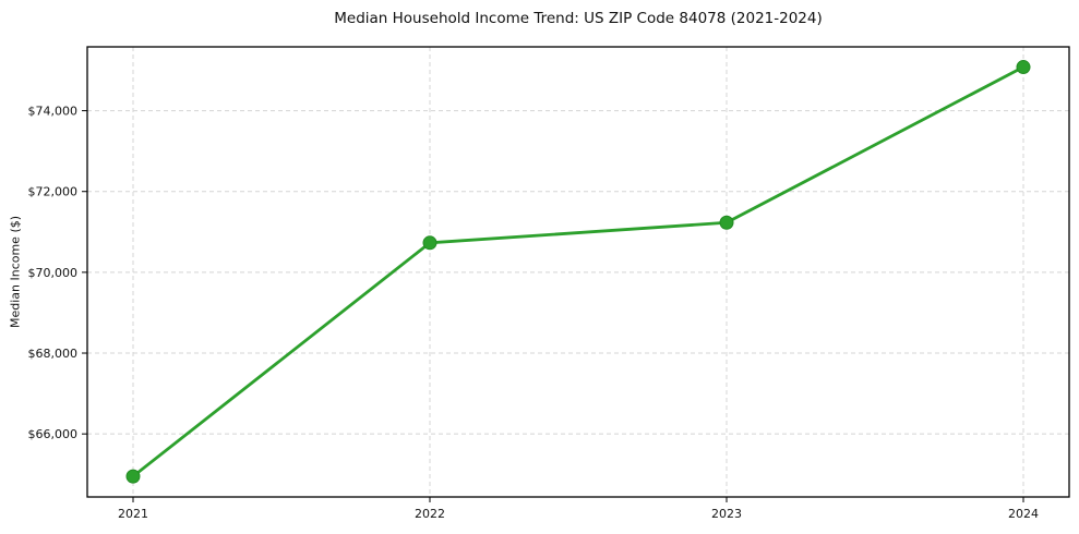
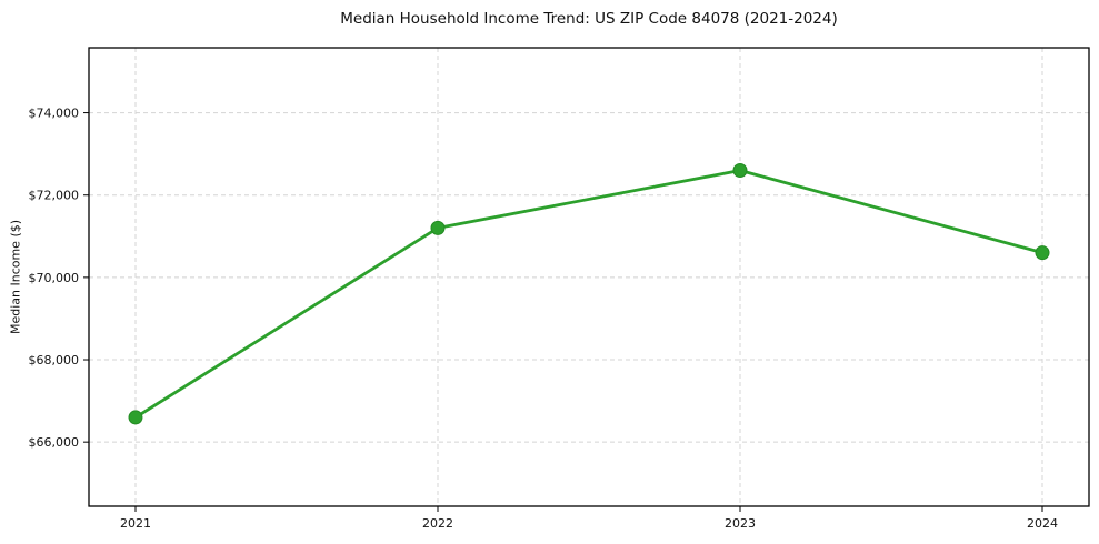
2021: $65000 -> $66600
2022: $70700 -> $71200
2023: $71200 -> $72600
2024: $75100 -> $70600
